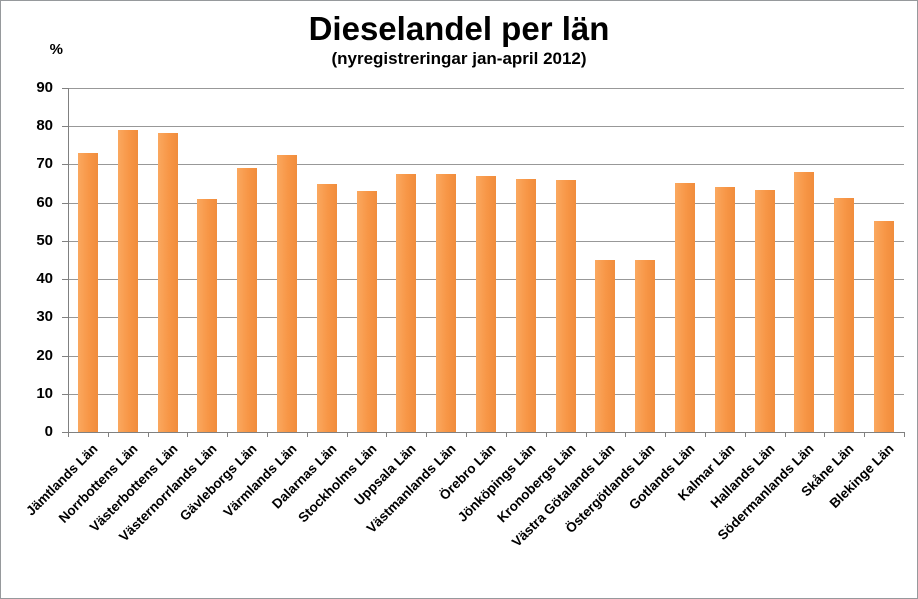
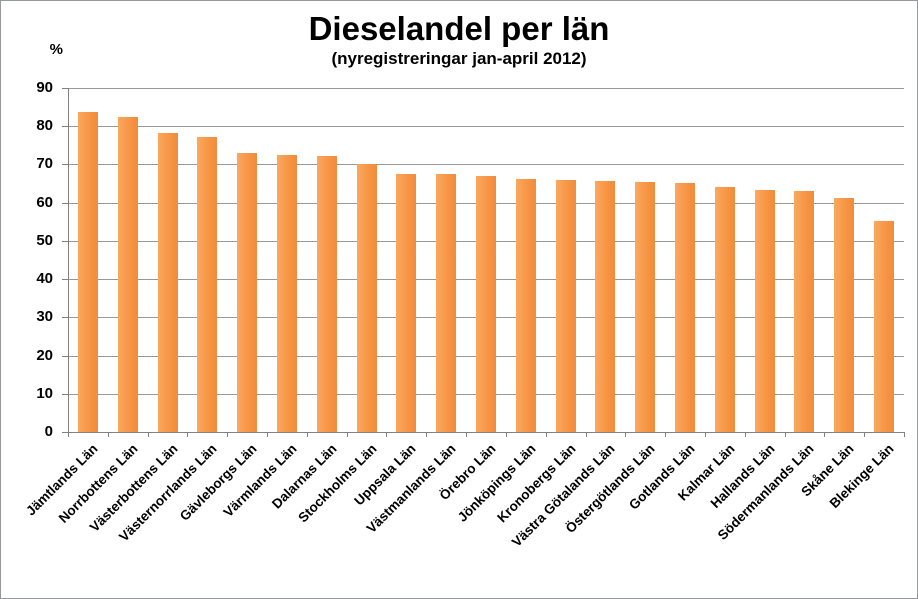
Jämtlands Län: 73 -> 84
Norrbottens Län: 79 -> 82
Västernorrlands Län: 61 -> 77
Gävleborgs Län: 69 -> 73
Dalarnas Län: 65 -> 72
Stockholms Län: 63 -> 70
Västra Götalands Län: 45 -> 66
Östergötlands Län: 45 -> 65
Södermanlands Län: 68 -> 63
